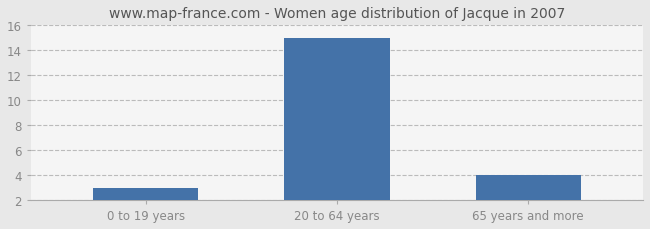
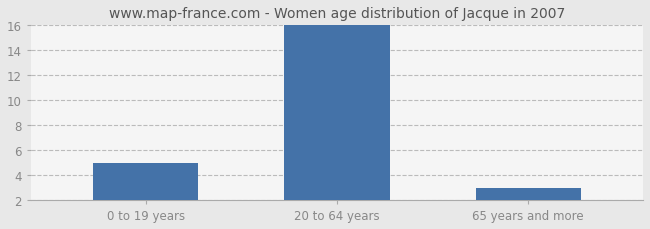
0 to 19 years: 3 -> 5
20 to 64 years: 15 -> 16
65 years and more: 4 -> 3
